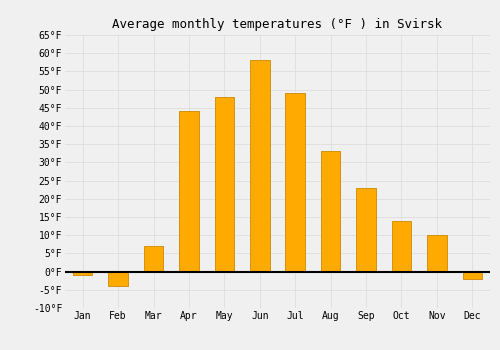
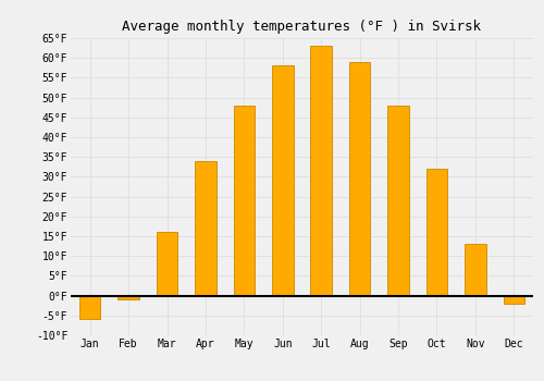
Jan: -1°F -> -6°F
Feb: -4°F -> -1°F
Mar: 7°F -> 16°F
Apr: 44°F -> 34°F
Jul: 49°F -> 63°F
Aug: 33°F -> 59°F
Sep: 23°F -> 48°F
Oct: 14°F -> 32°F
Nov: 10°F -> 13°F
